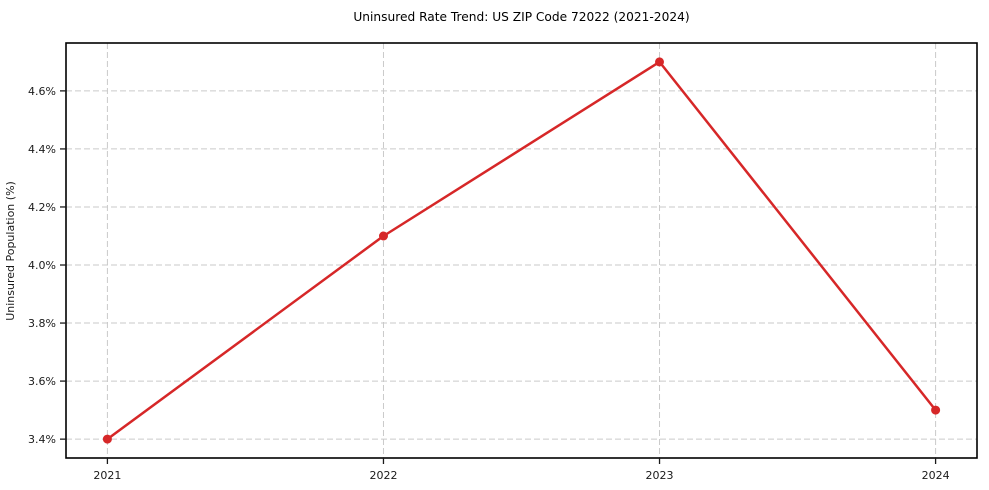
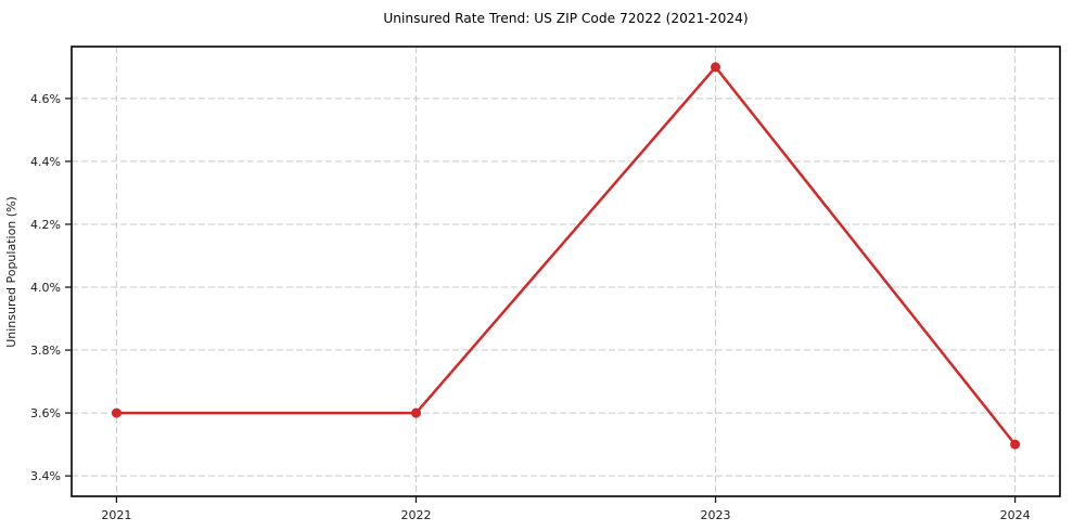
2021: 3.4% -> 3.6%
2022: 4.1% -> 3.6%
